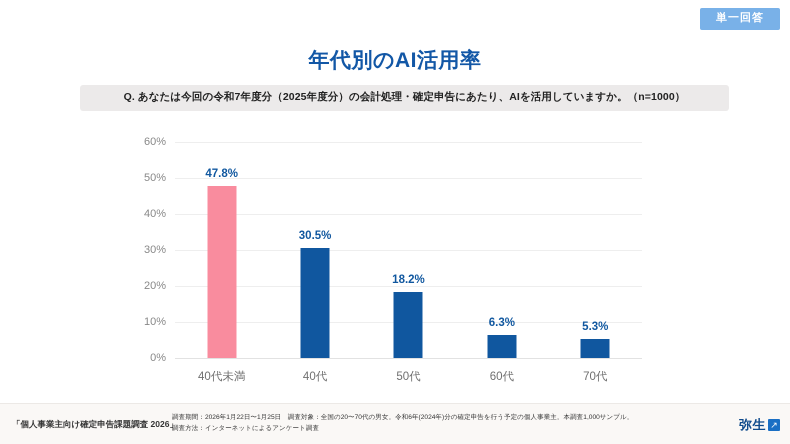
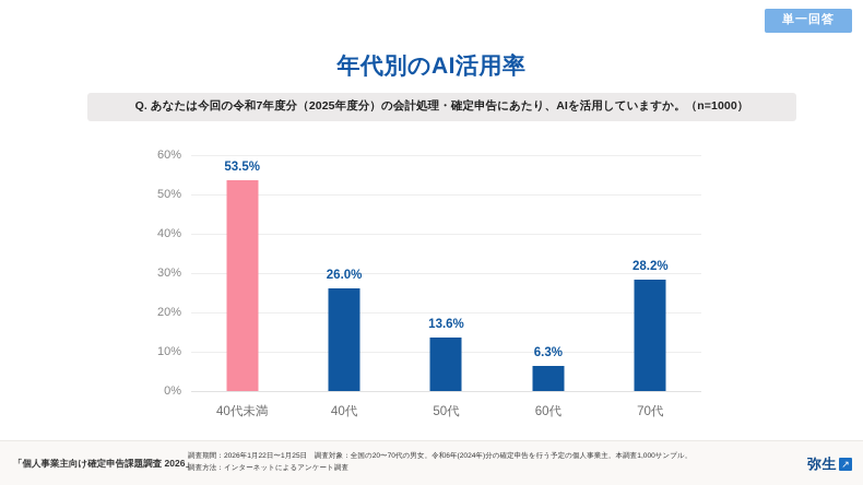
40代未満: 47.8% -> 53.5%
40代: 30.5% -> 26.0%
50代: 18.2% -> 13.6%
70代: 5.3% -> 28.2%
